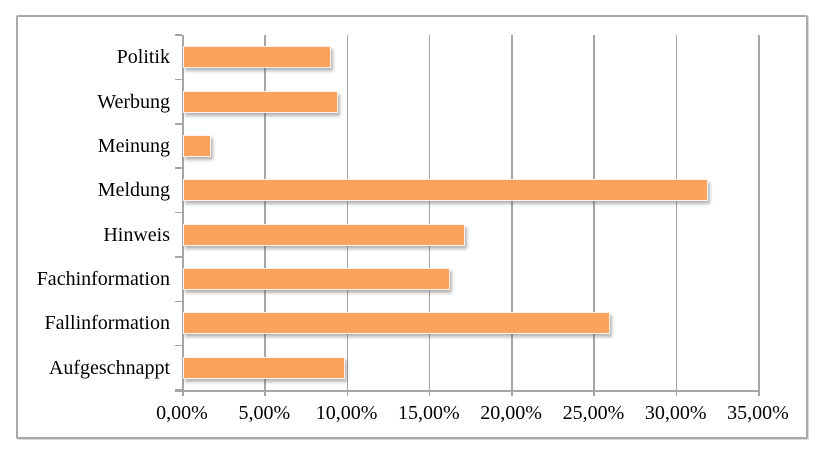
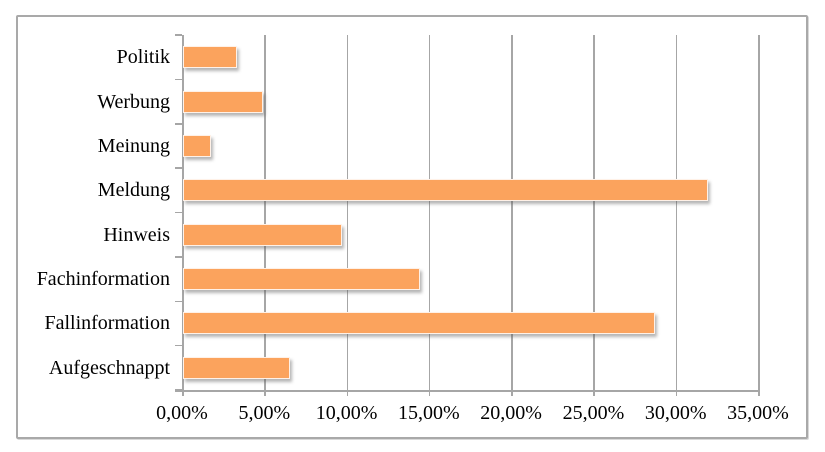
Politik: 8,9% -> 3,2%
Werbung: 9,3% -> 4,8%
Hinweis: 17,0% -> 9,5%
Fachinformation: 16,1% -> 14,3%
Fallinformation: 25,8% -> 28,6%
Aufgeschnappt: 9,7% -> 6,3%
